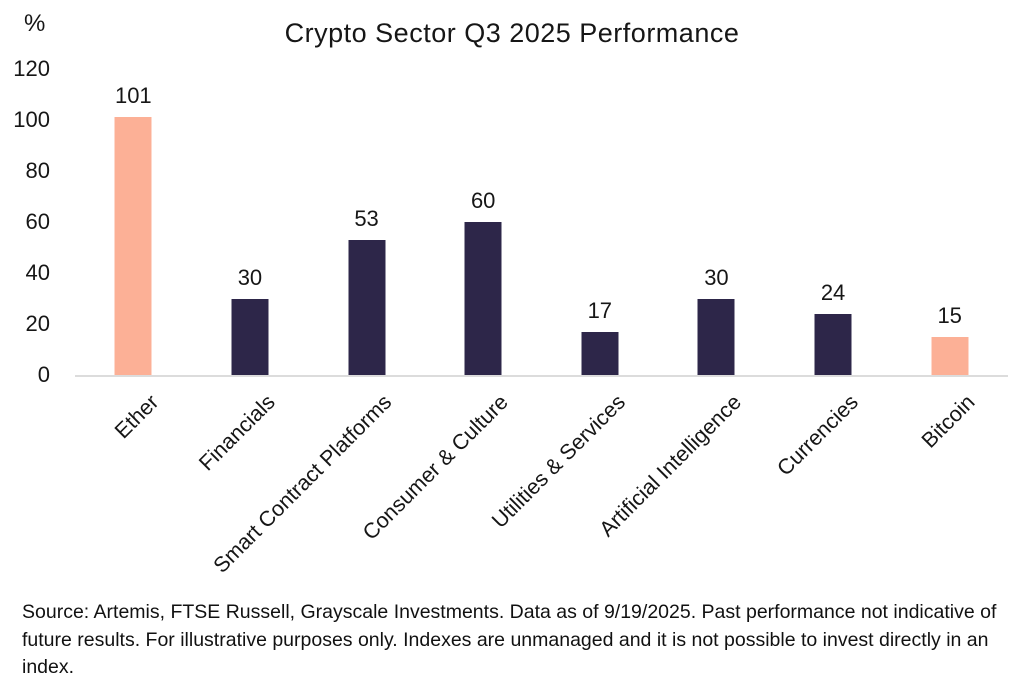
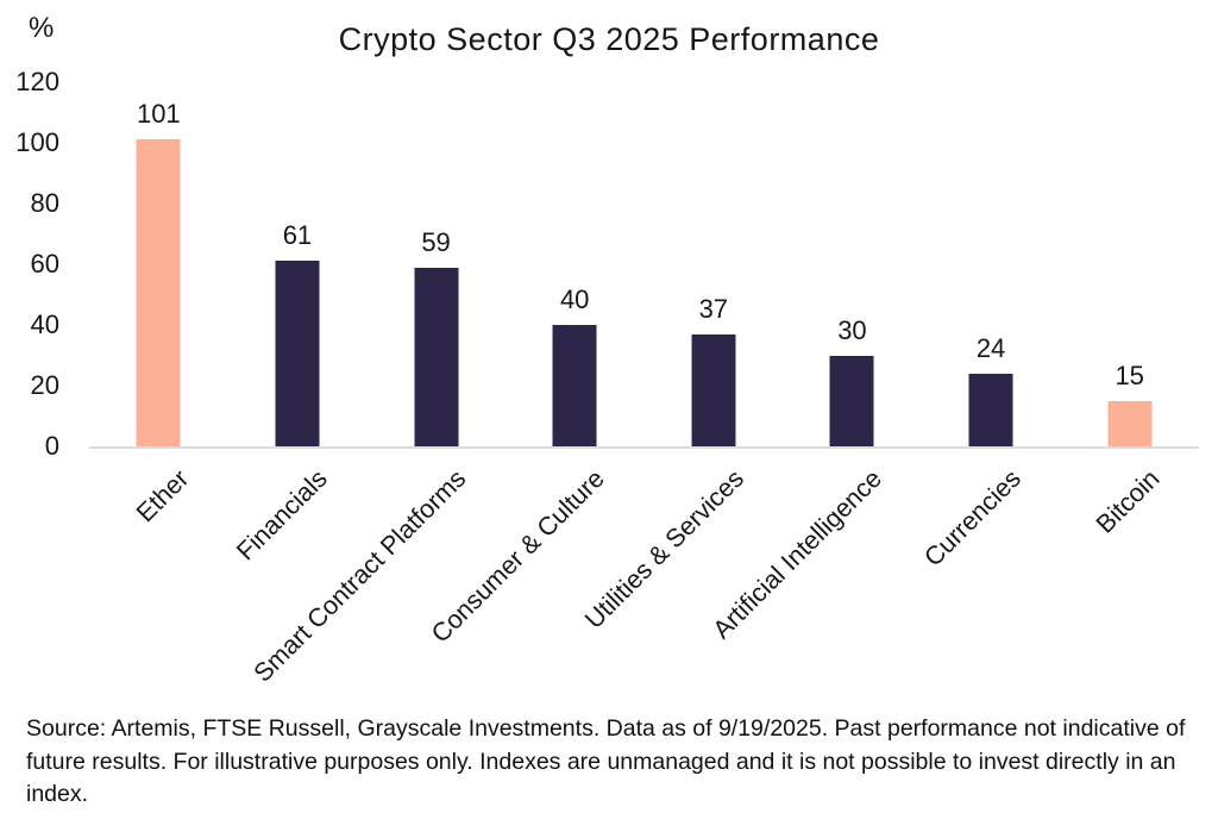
Financials: 30 -> 61
Smart Contract Platforms: 53 -> 59
Consumer & Culture: 60 -> 40
Utilities & Services: 17 -> 37
